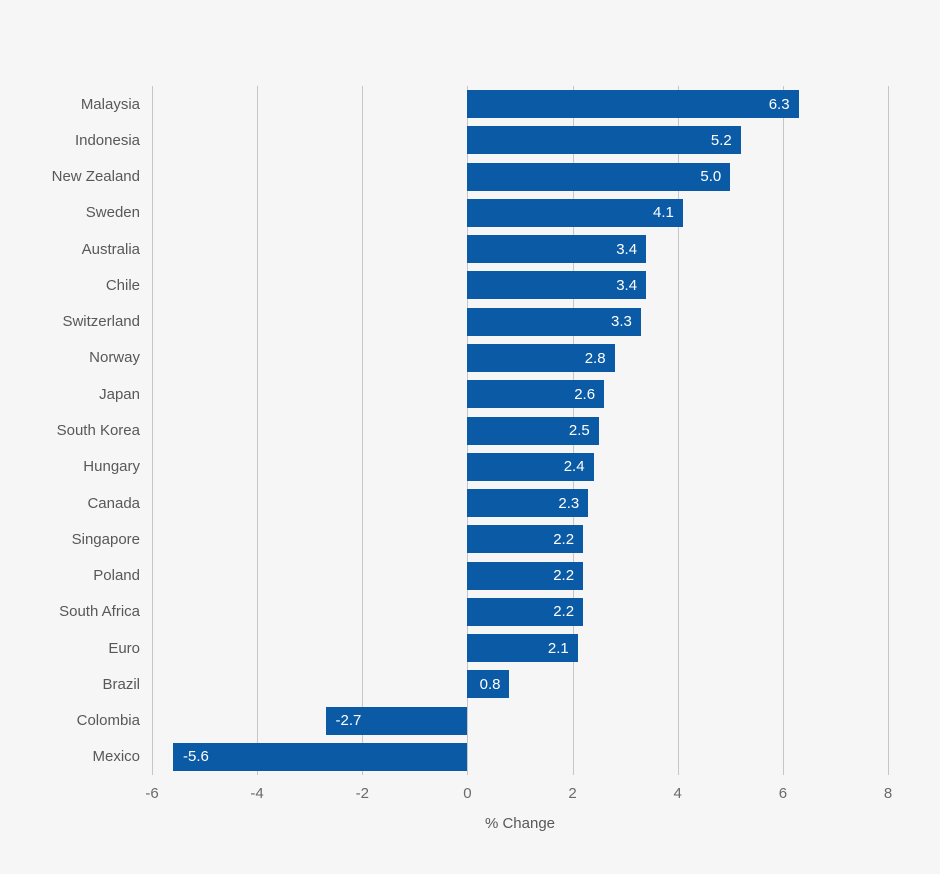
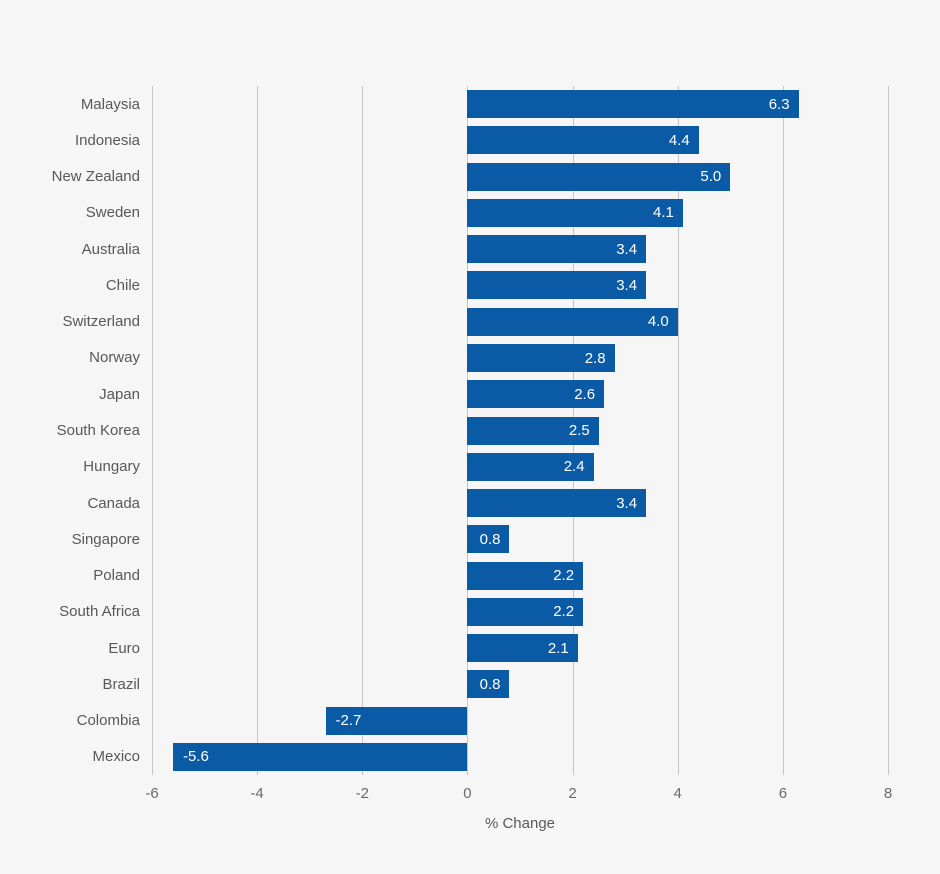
Indonesia: 5.2 -> 4.4
Switzerland: 3.3 -> 4.0
Canada: 2.3 -> 3.4
Singapore: 2.2 -> 0.8
